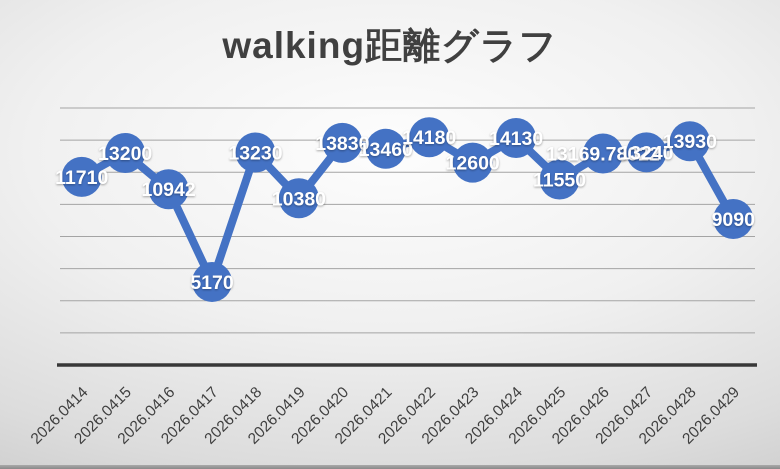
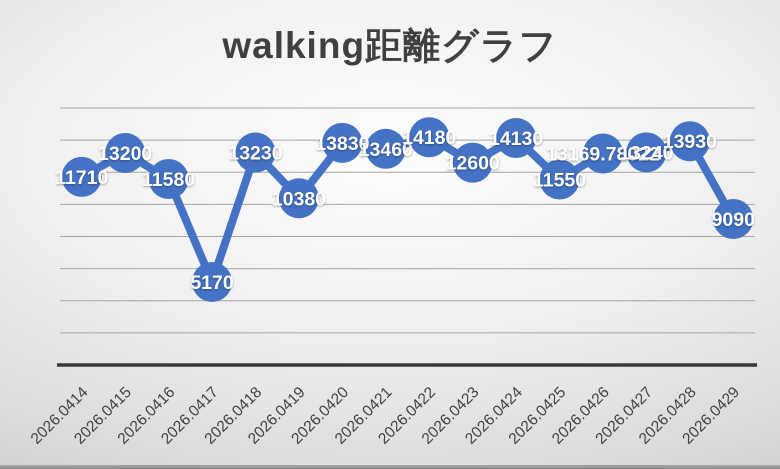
2026.0416: 10942 -> 11580
